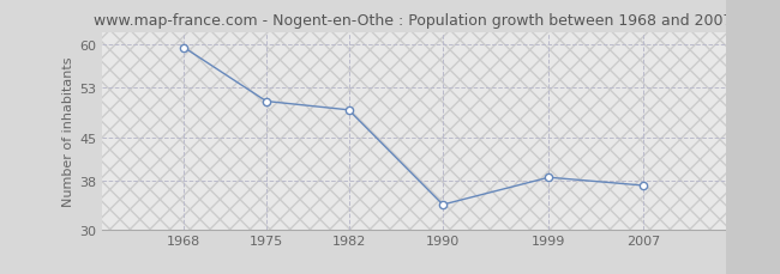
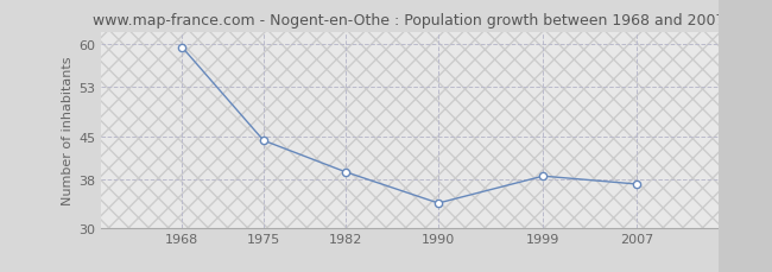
1975: 50.8 -> 44.3
1982: 49.4 -> 39.2
